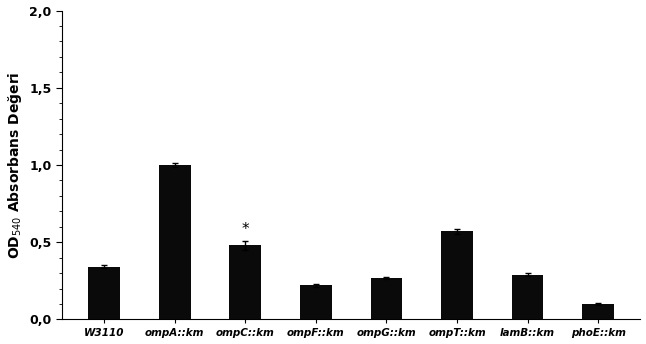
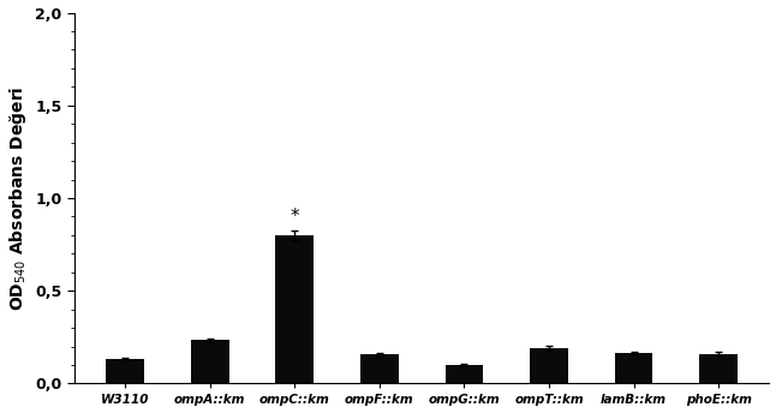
W3110: 0,34 -> 0,13
ompA::km: 1,00 -> 0,23
ompC::km: 0,48 -> 0,80
ompF::km: 0,22 -> 0,15
ompG::km: 0,27 -> 0,10
ompT::km: 0,57 -> 0,19
lamB::km: 0,29 -> 0,17
phoE::km: 0,10 -> 0,16
